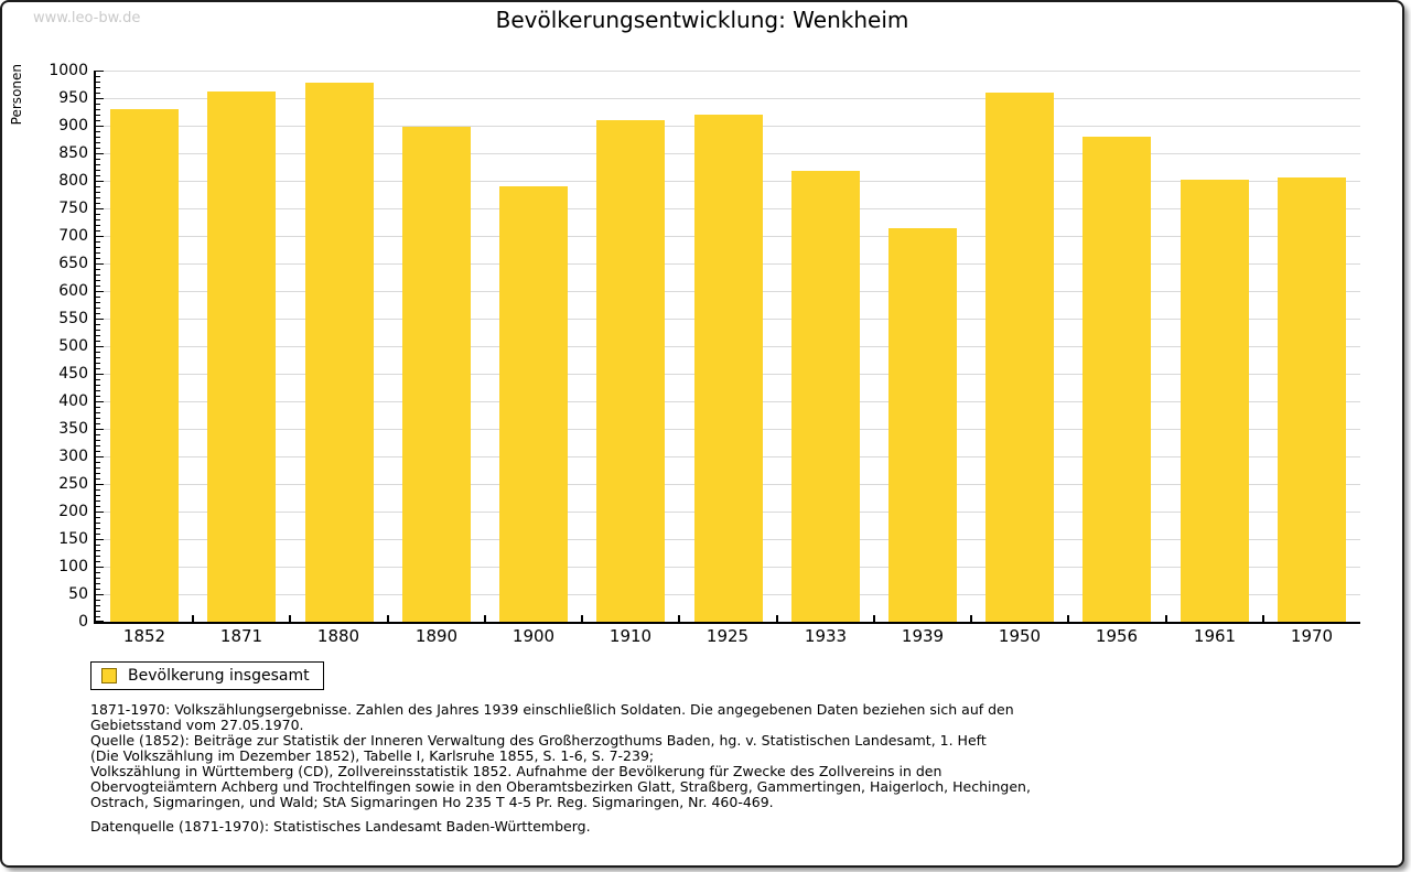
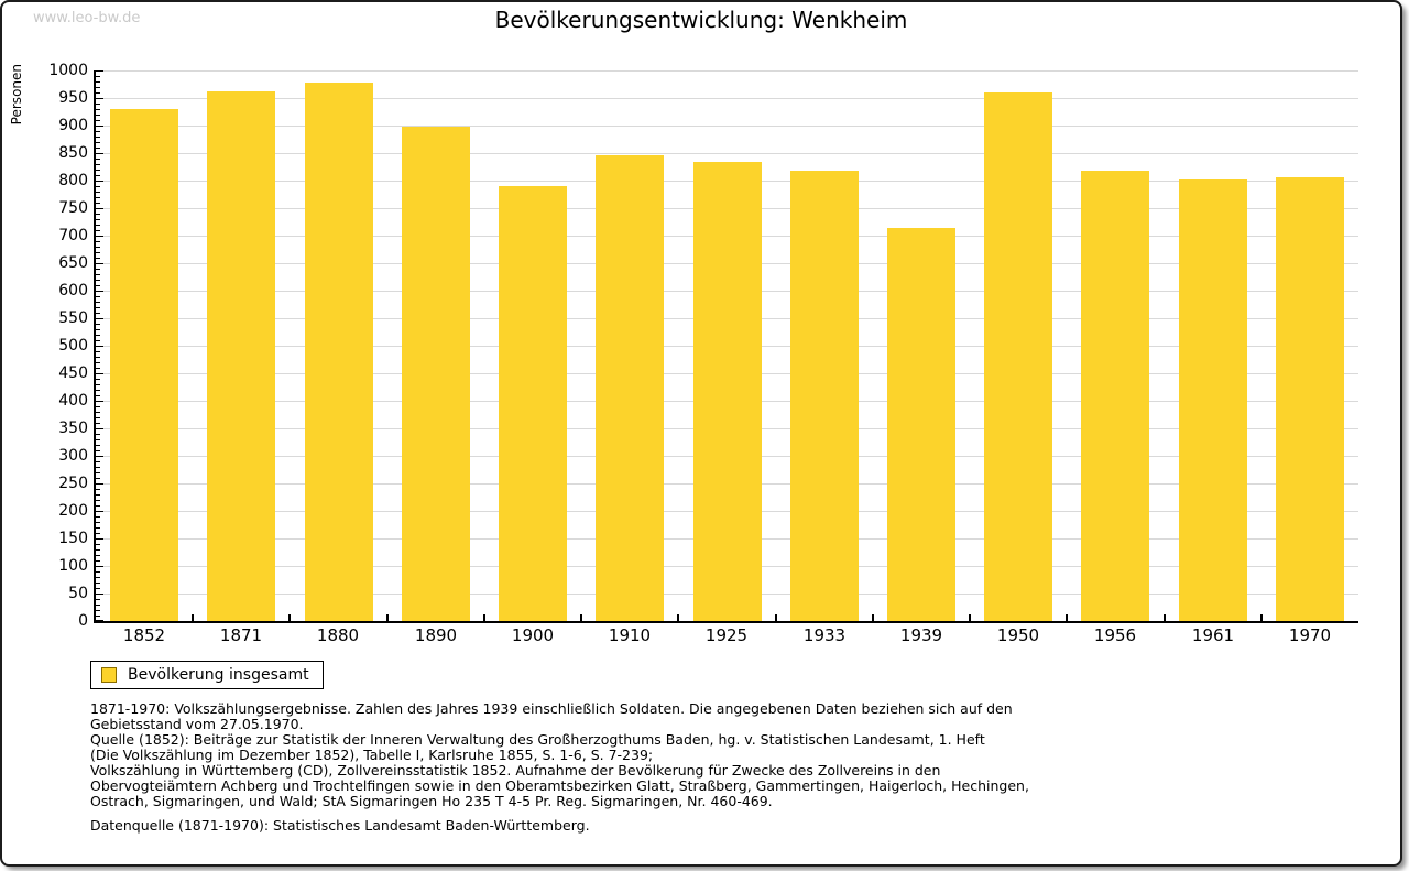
1910: 910 -> 840
1925: 920 -> 830
1956: 880 -> 820
